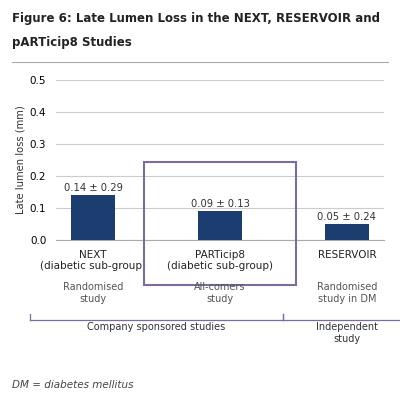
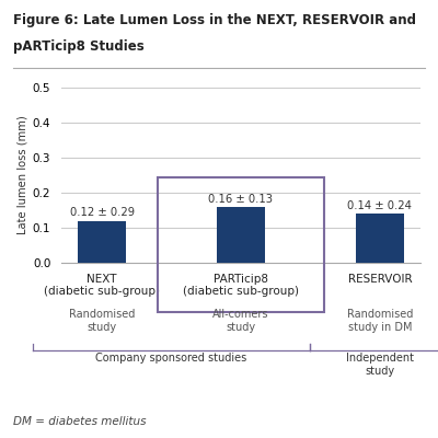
NEXT (diabetic sub-group): 0.14 -> 0.12
PARTicip8 (diabetic sub-group): 0.09 -> 0.16
RESERVOIR: 0.05 -> 0.14
